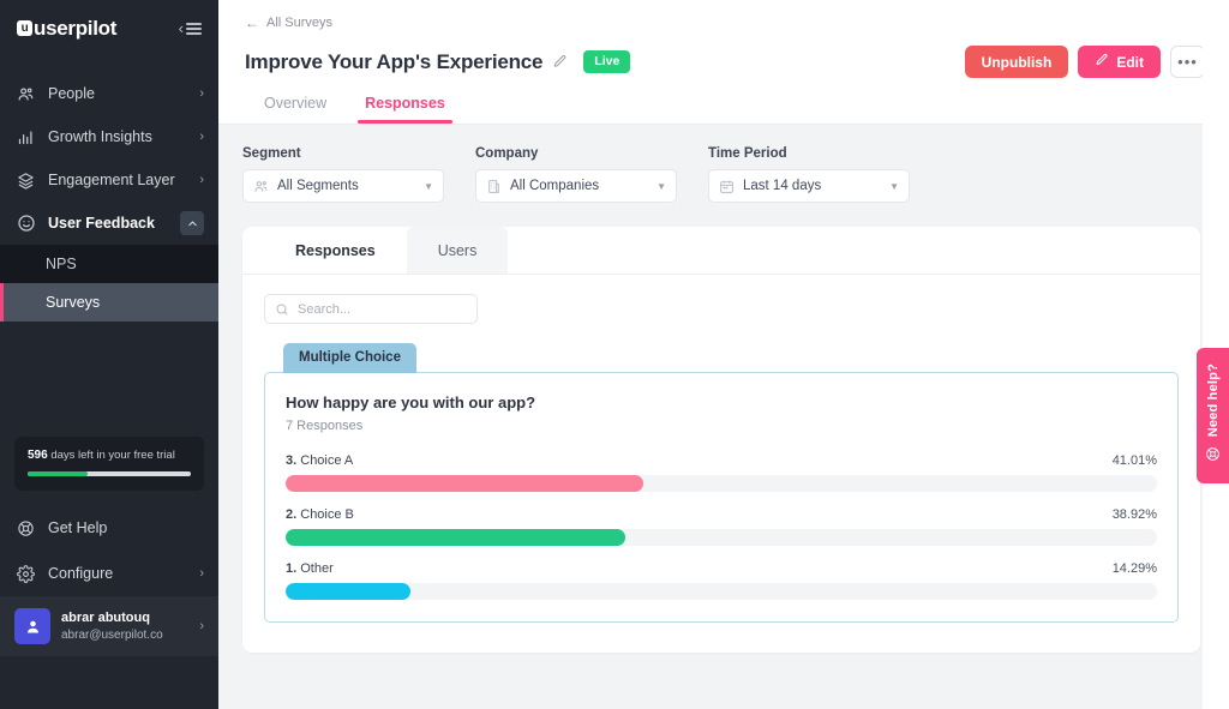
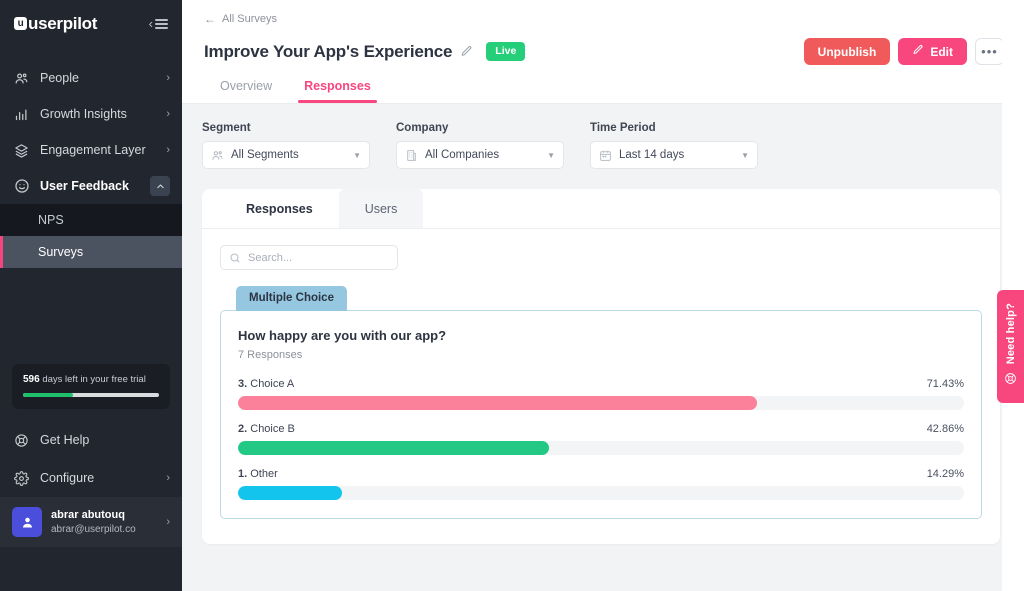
3. Choice A: 41.01% -> 71.43%
2. Choice B: 38.92% -> 42.86%
